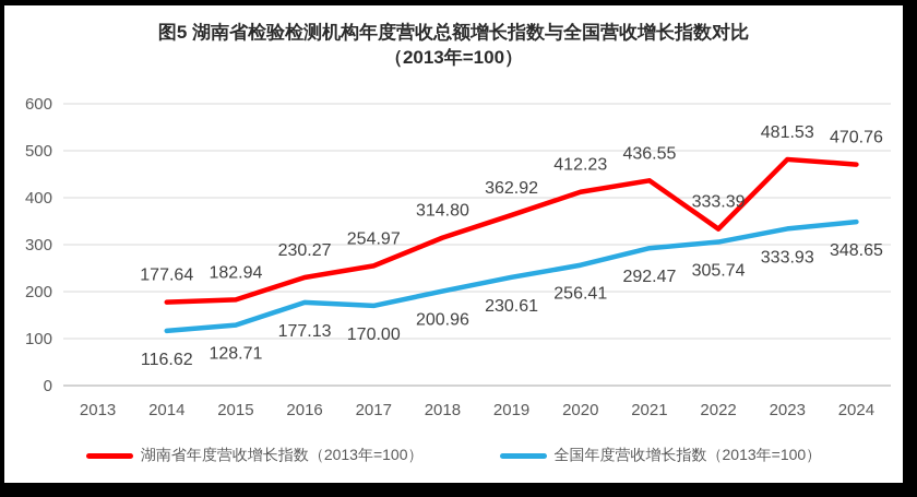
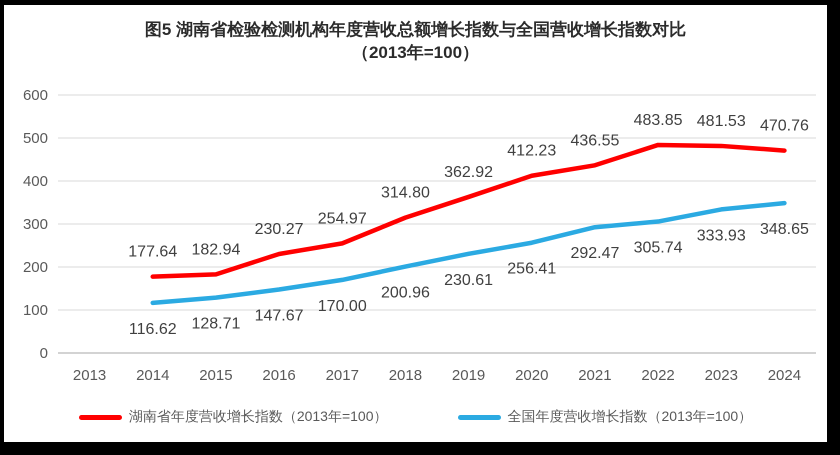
全国年度营收增长指数（2013年=100）/2016: 177.13 -> 147.67
湖南省年度营收增长指数（2013年=100）/2022: 333.39 -> 483.85
